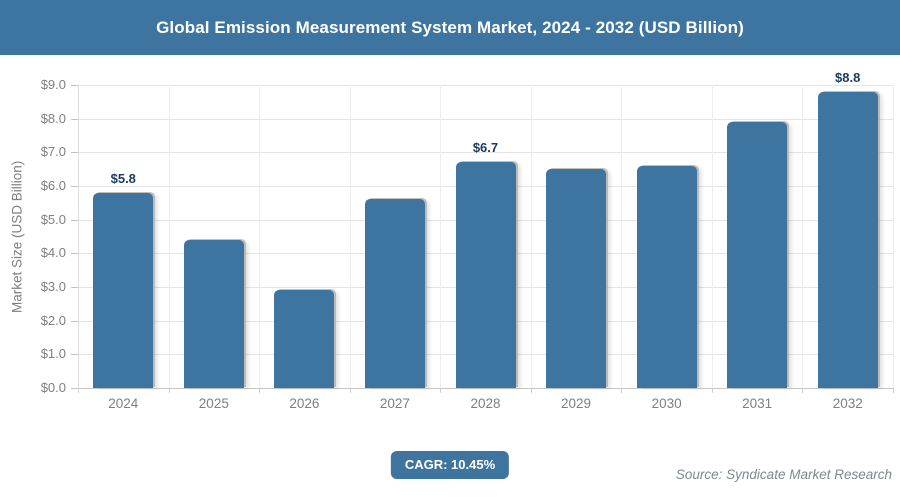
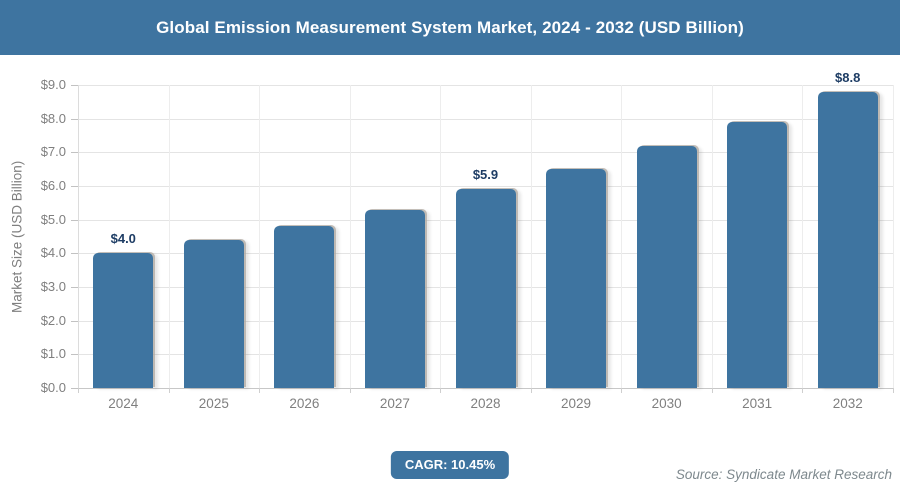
2024: $5.8 -> $4.0
2026: $2.9 -> $4.8
2027: $5.6 -> $5.3
2028: $6.7 -> $5.9
2030: $6.6 -> $7.2
